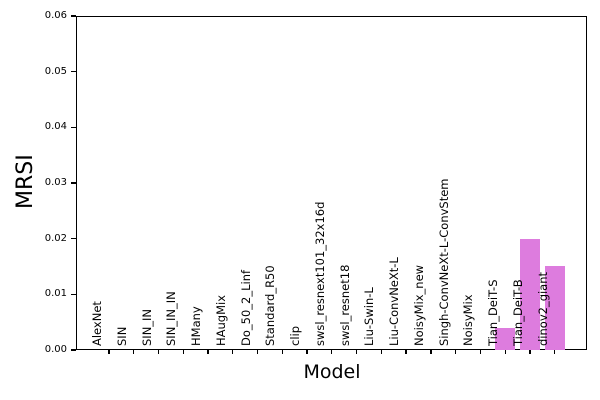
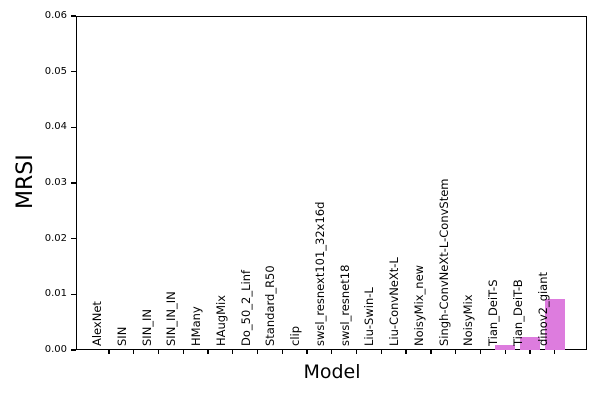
Tian_DeiT-S: 0.004 -> 0.001
Tian_DeiT-B: 0.020 -> 0.002
dinov2_giant: 0.015 -> 0.009
